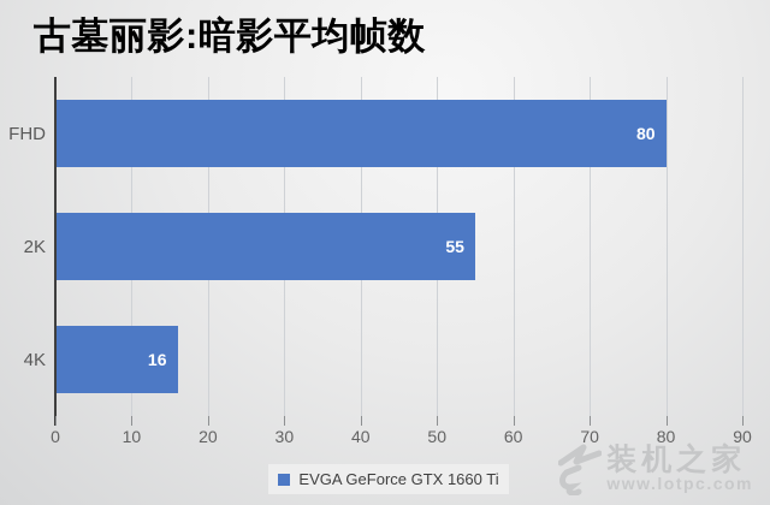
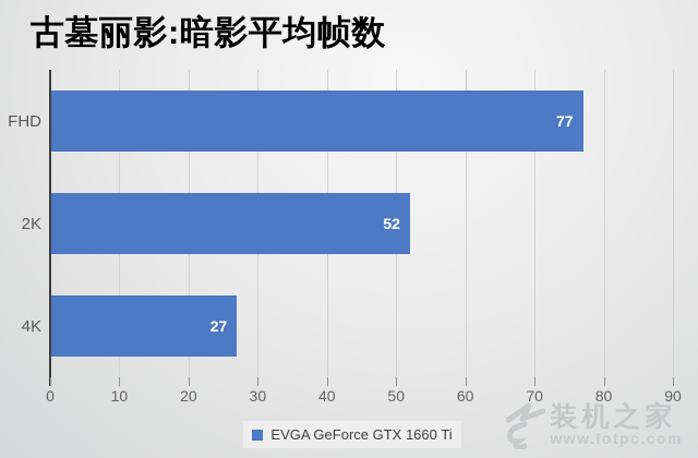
FHD: 80 -> 77
2K: 55 -> 52
4K: 16 -> 27
